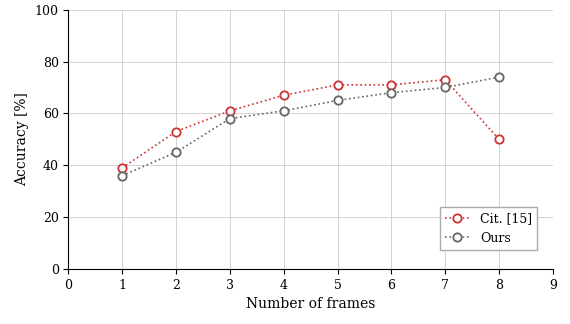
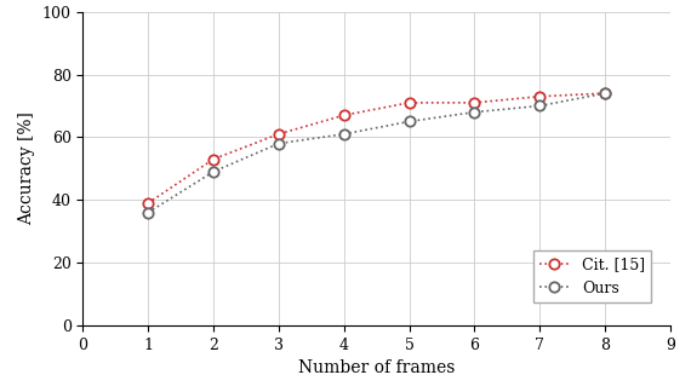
Ours/2: 45 -> 49
Cit. [15]/8: 50 -> 74
